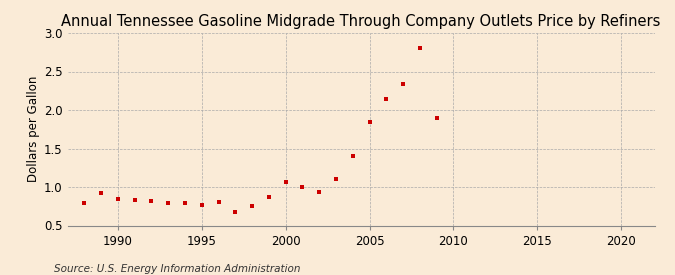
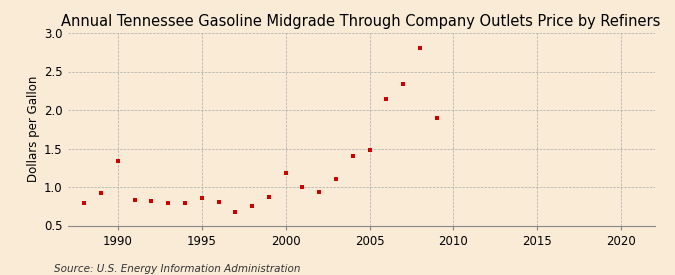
1990: 0.84 -> 1.34
1995: 0.76 -> 0.86
2000: 1.07 -> 1.18
2005: 1.84 -> 1.48
